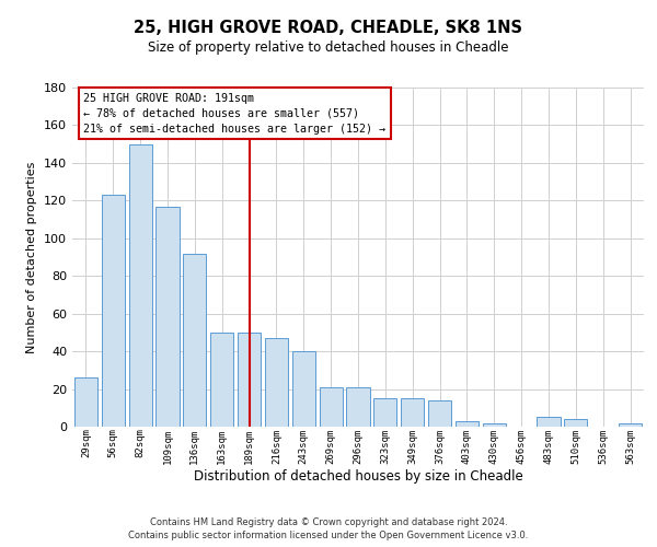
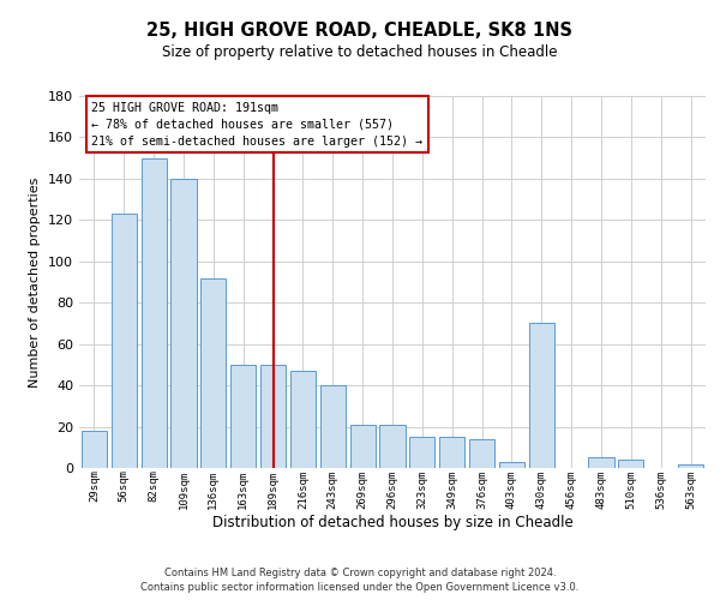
29sqm: 26 -> 18
109sqm: 117 -> 140
430sqm: 2 -> 70
